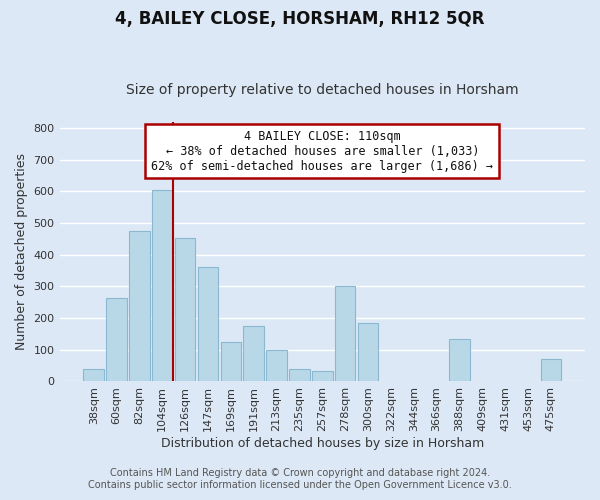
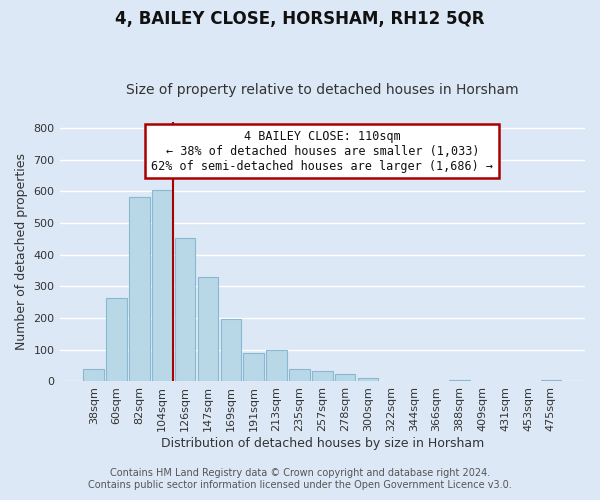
82sqm: 475 -> 581
147sqm: 360 -> 330
169sqm: 125 -> 197
191sqm: 175 -> 91
278sqm: 300 -> 22
300sqm: 185 -> 12
388sqm: 135 -> 5
475sqm: 70 -> 5
